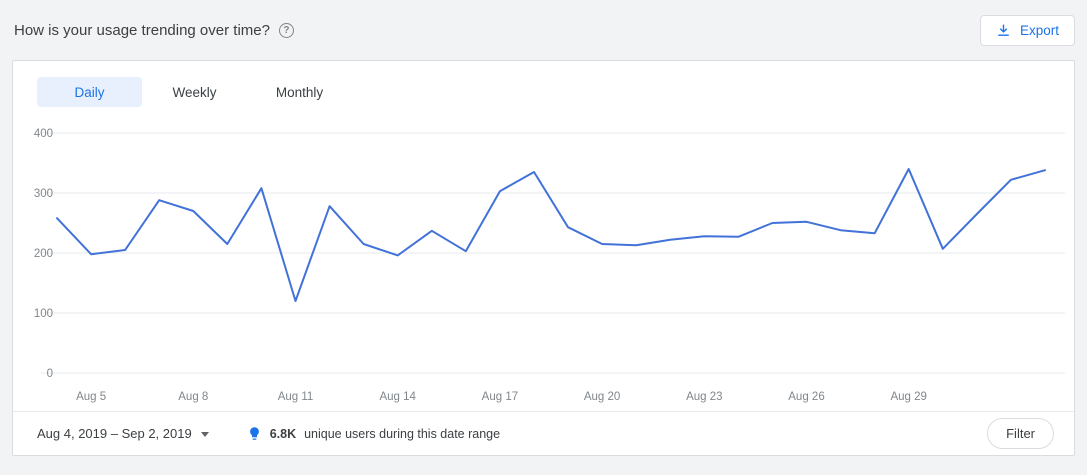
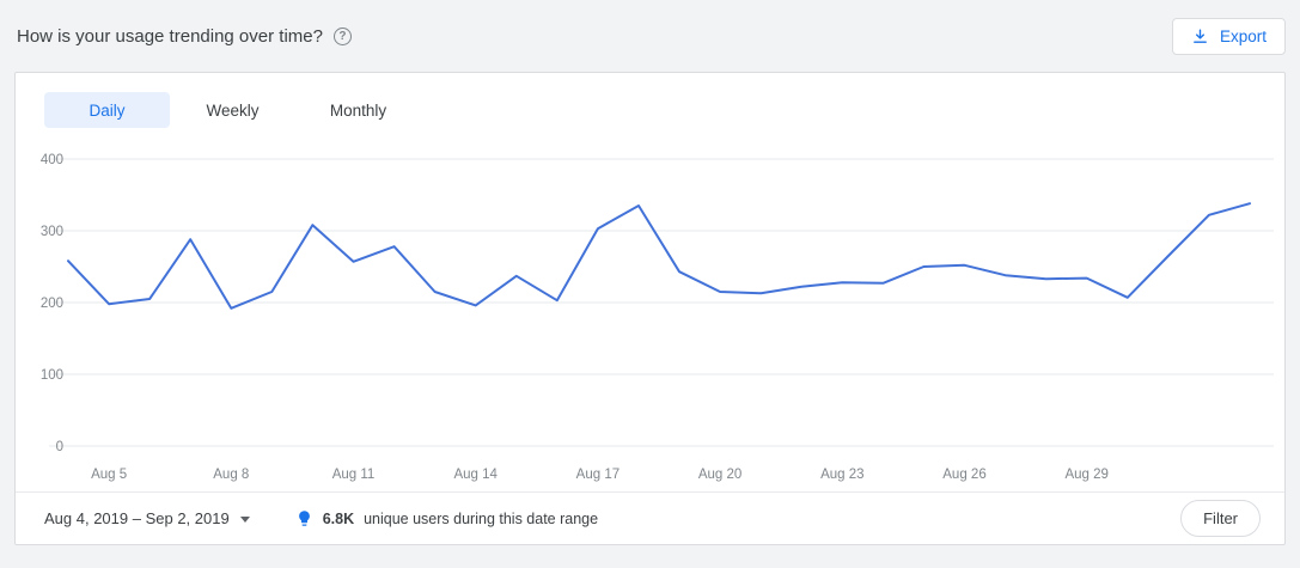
Aug 8: 270 -> 190
Aug 11: 120 -> 260
Aug 29: 340 -> 230
